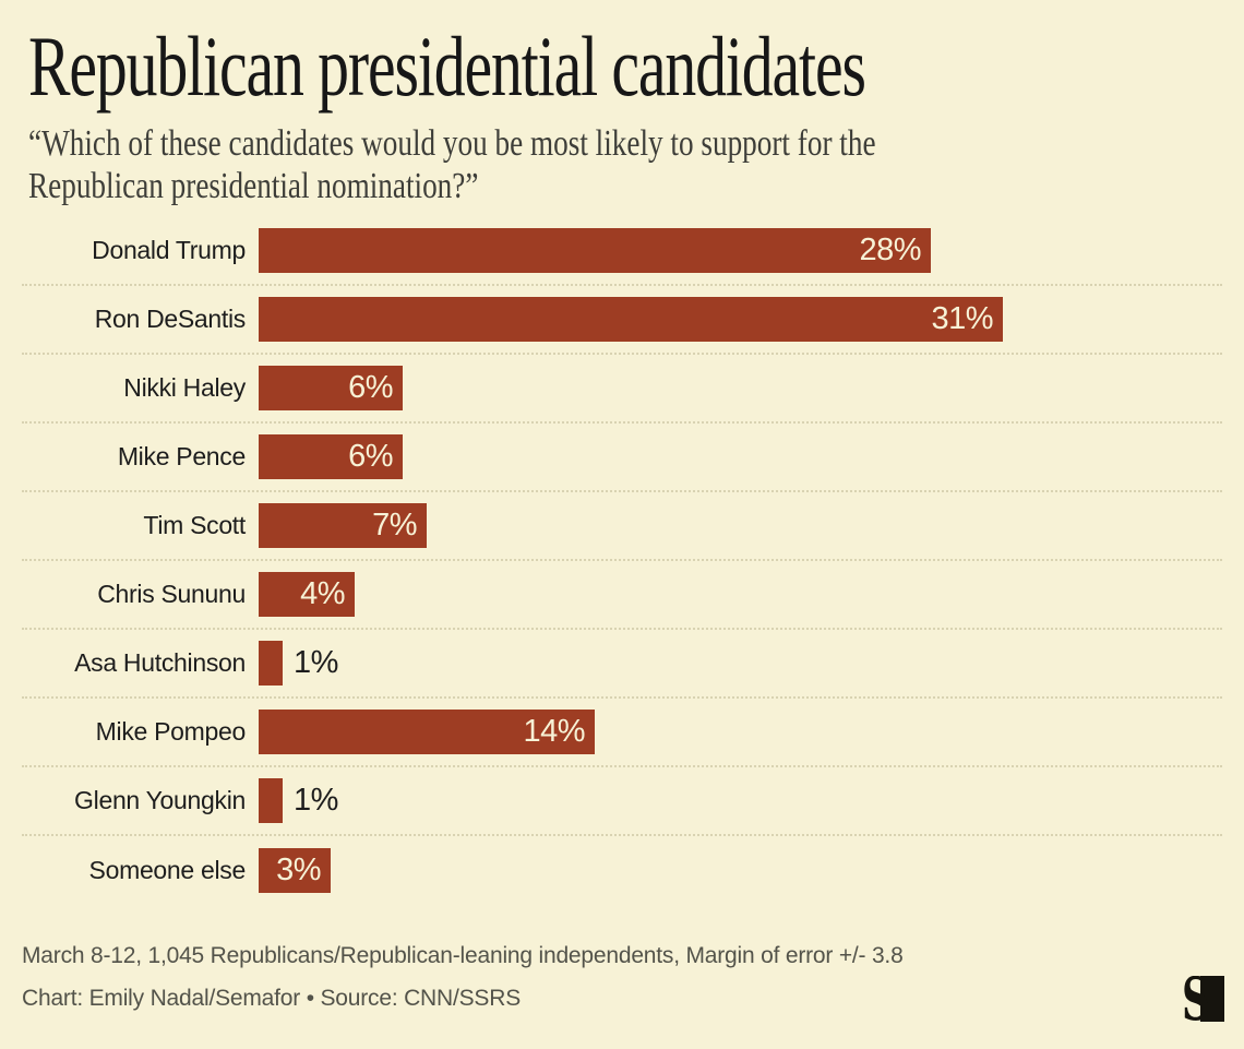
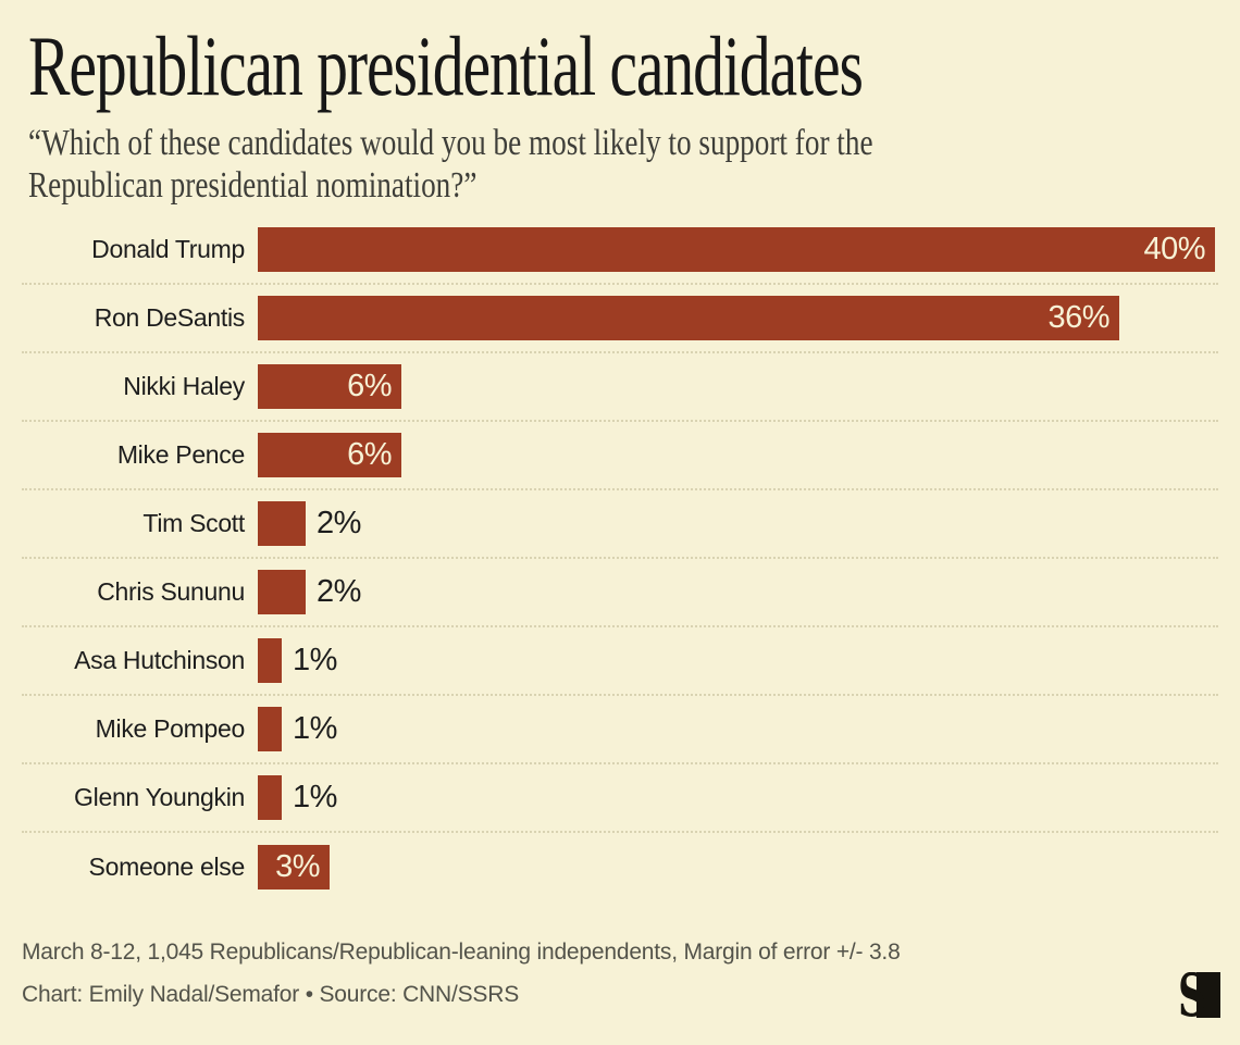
Donald Trump: 28% -> 40%
Ron DeSantis: 31% -> 36%
Tim Scott: 7% -> 2%
Chris Sununu: 4% -> 2%
Mike Pompeo: 14% -> 1%
